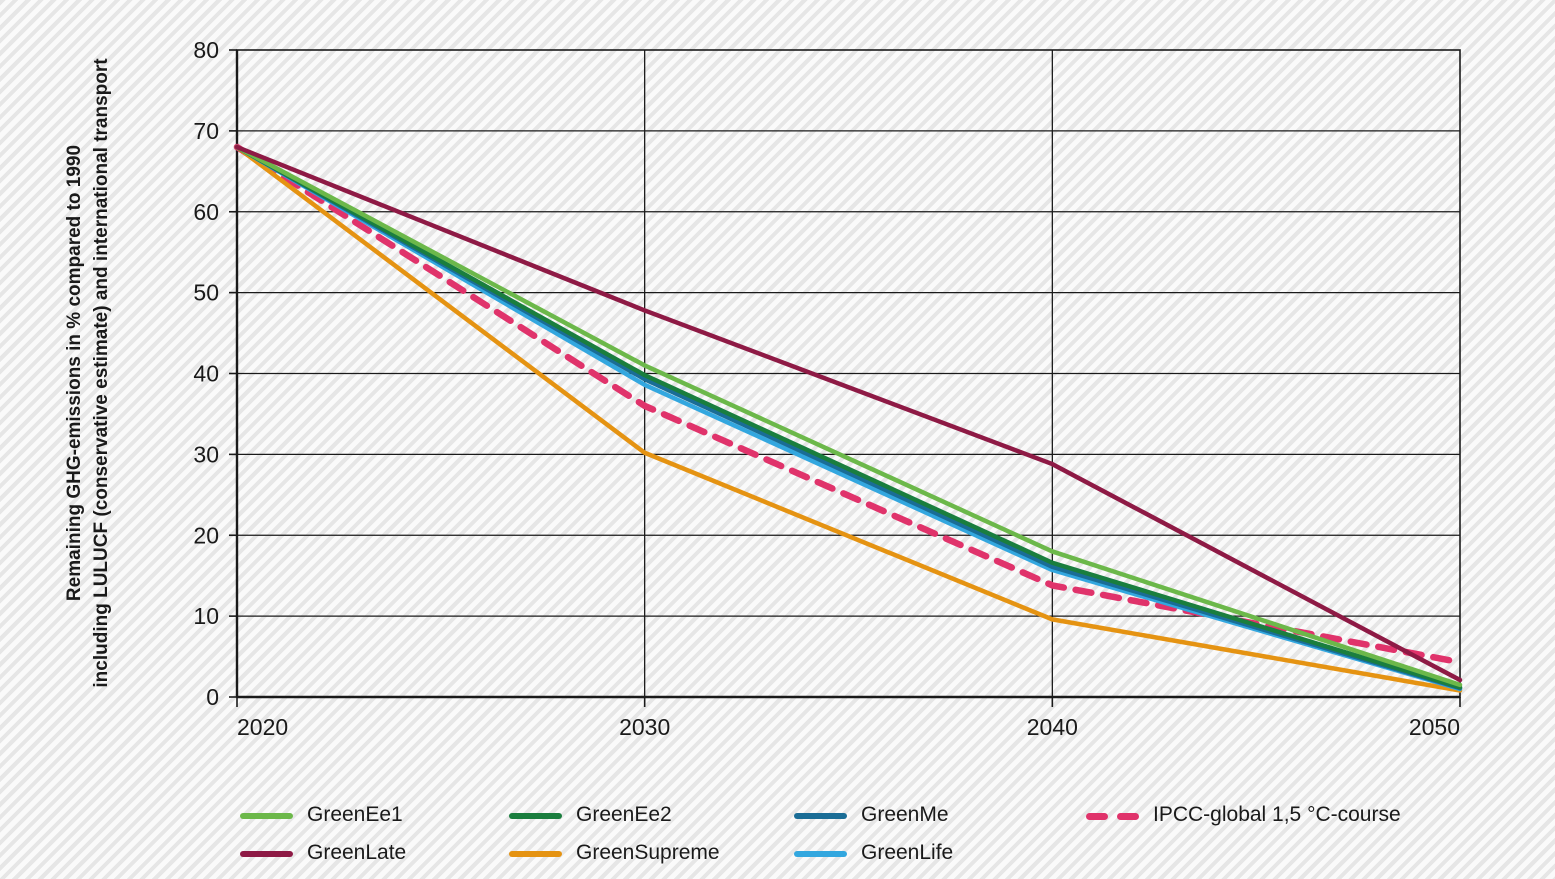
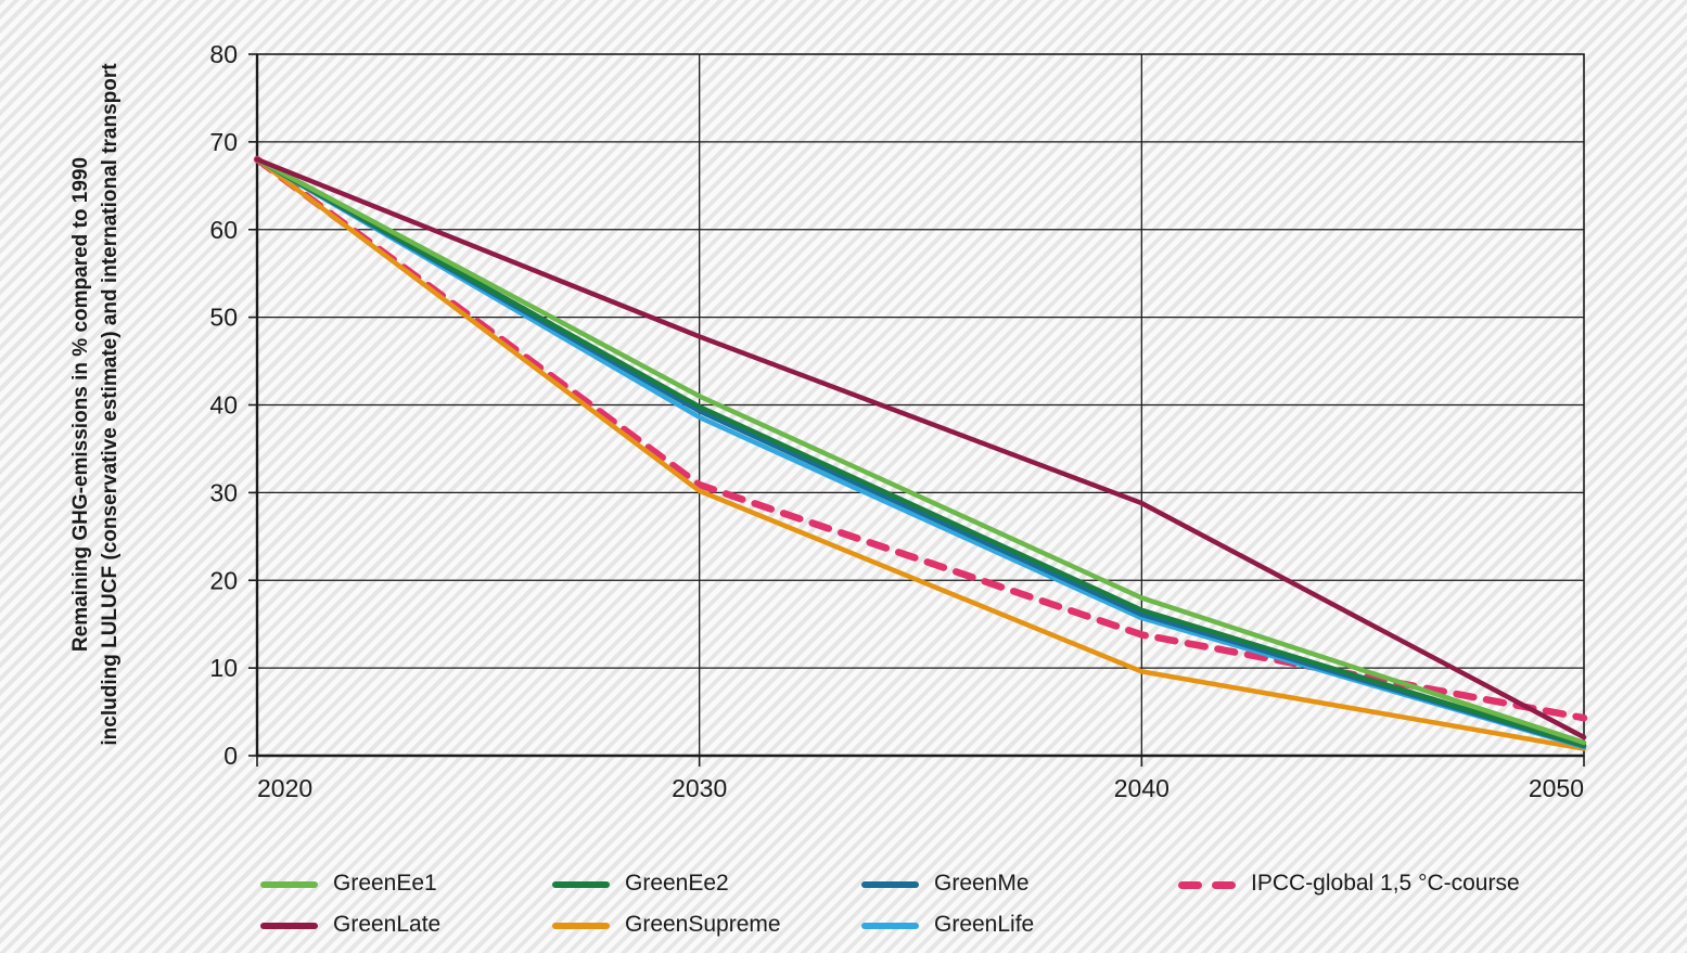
IPCC-global 1,5 °C-course/2030: 36 -> 31
